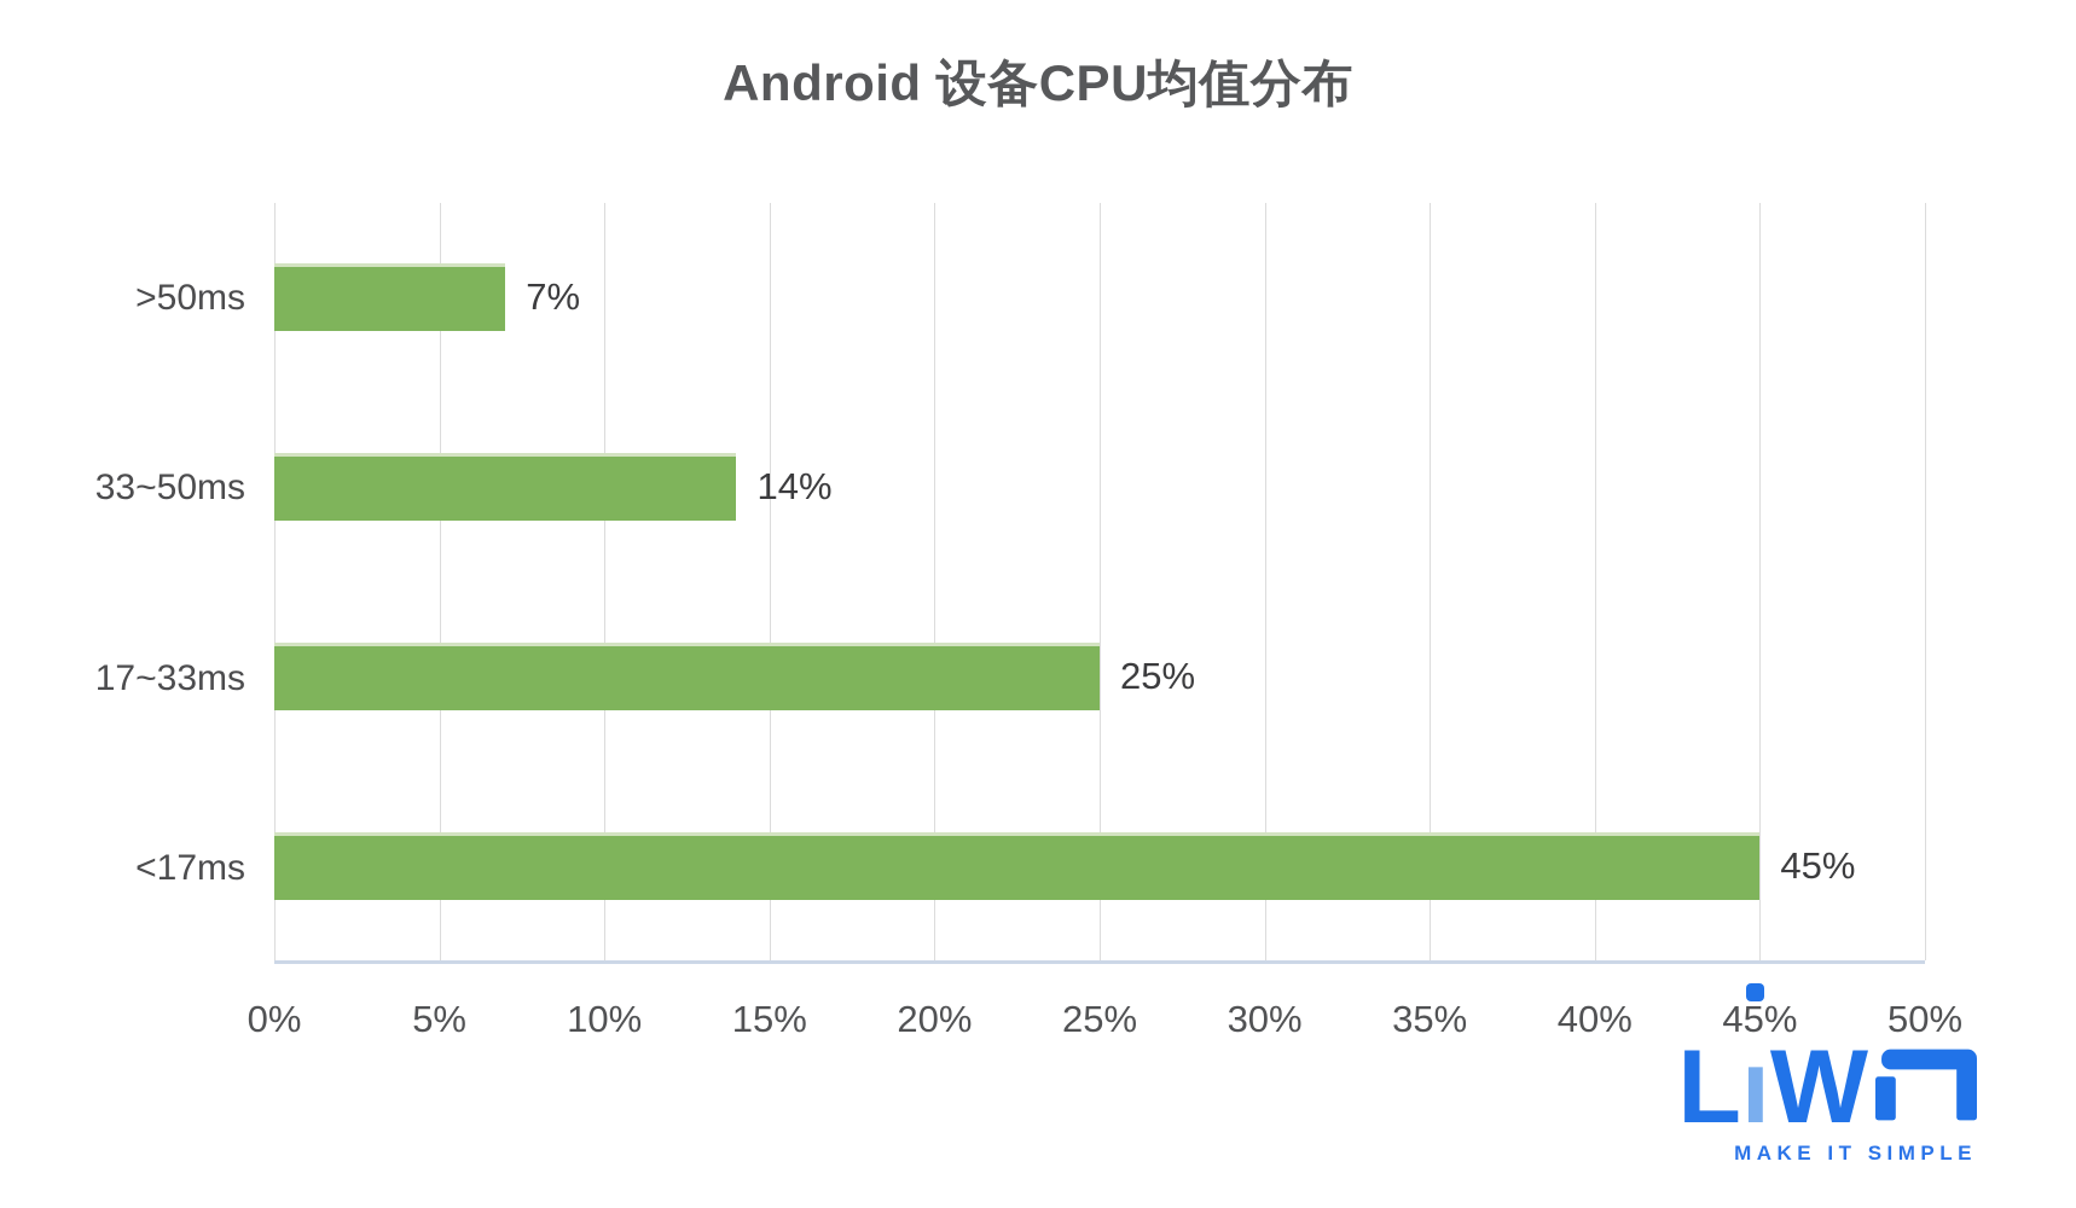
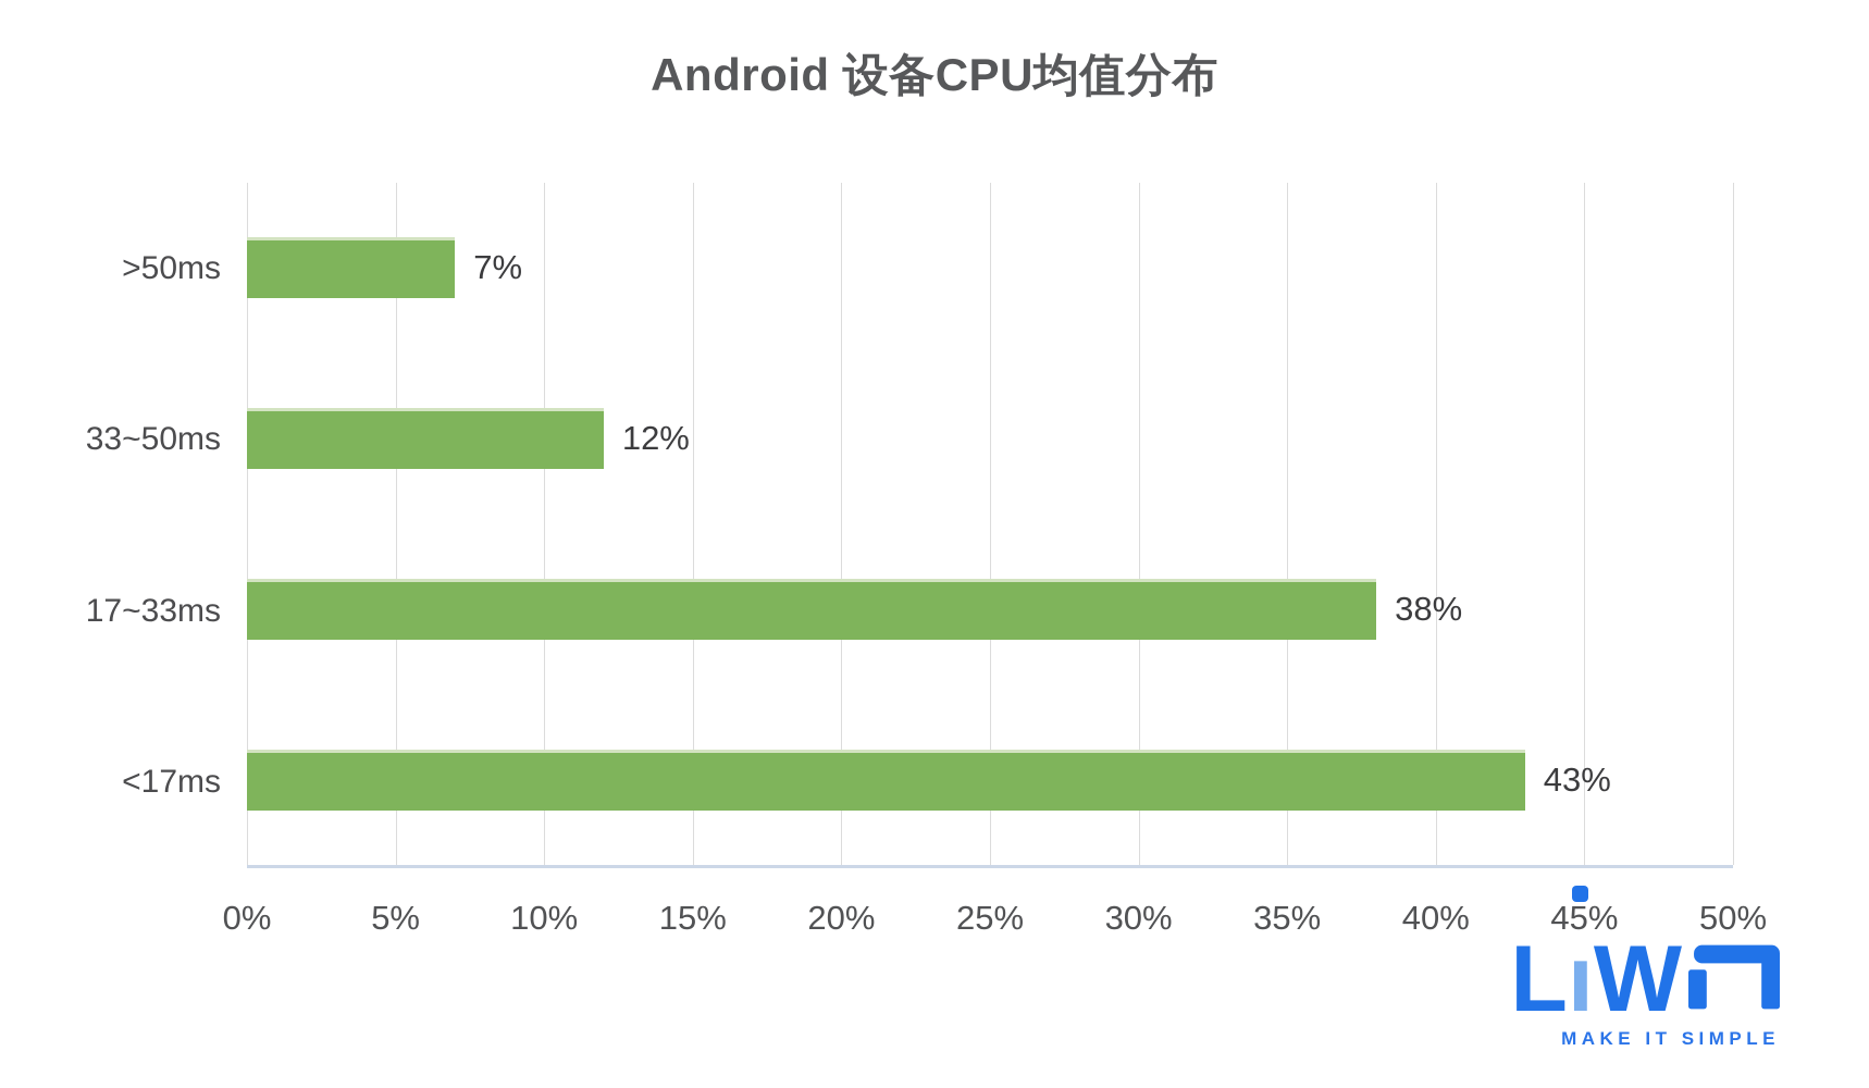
33~50ms: 14% -> 12%
17~33ms: 25% -> 38%
<17ms: 45% -> 43%
